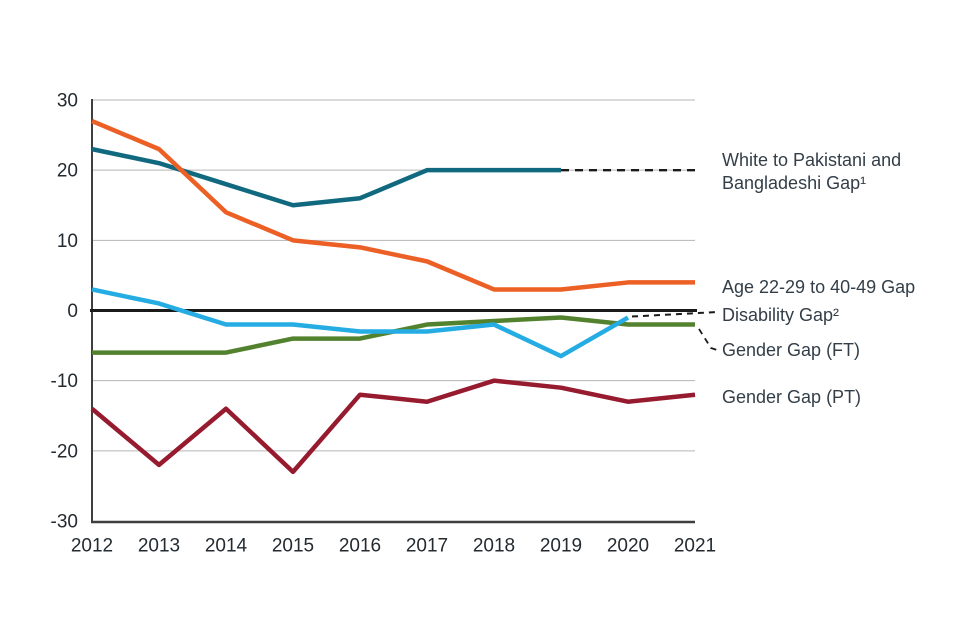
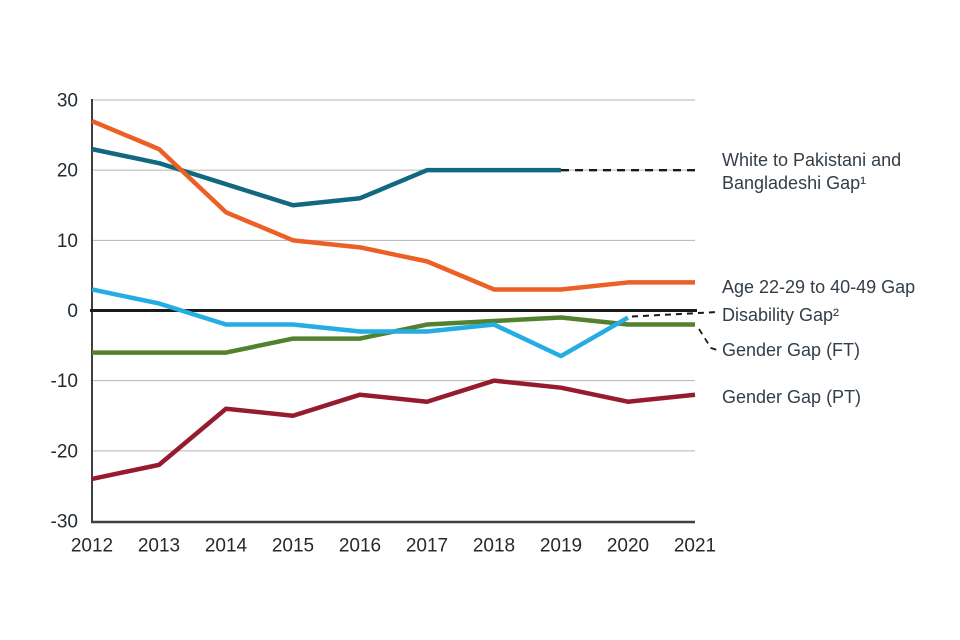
Gender Gap (PT)/2012: -14 -> -24
Gender Gap (PT)/2015: -23 -> -15
